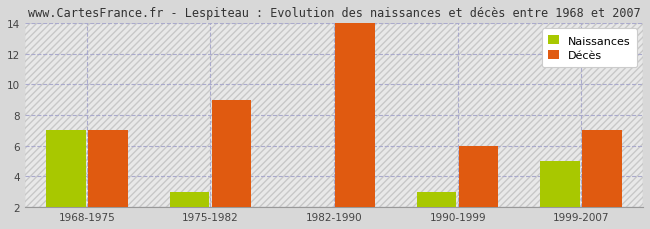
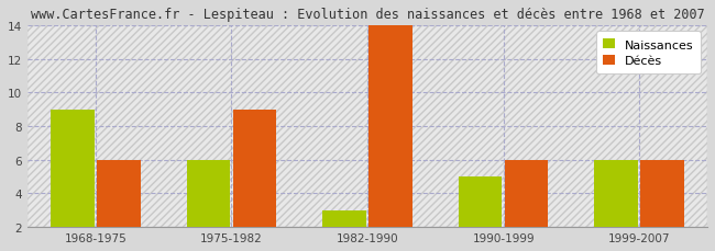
Naissances/1968-1975: 7 -> 9
Décès/1968-1975: 7 -> 6
Naissances/1975-1982: 3 -> 6
Naissances/1982-1990: 2 -> 3
Naissances/1990-1999: 3 -> 5
Naissances/1999-2007: 5 -> 6
Décès/1999-2007: 7 -> 6
